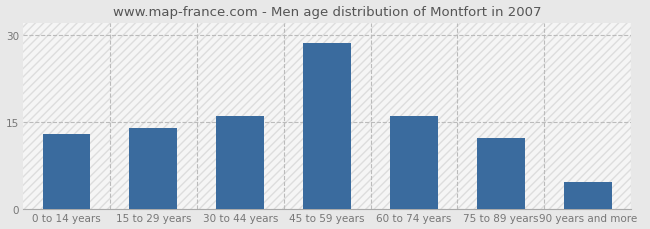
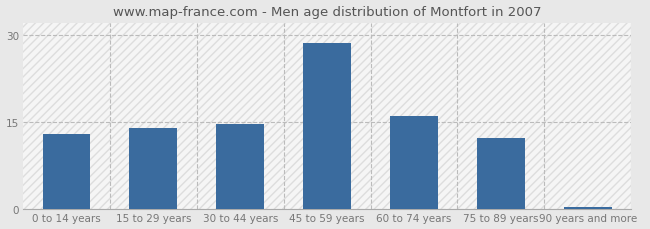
30 to 44 years: 16.0 -> 14.7
90 years and more: 4.6 -> 0.4
